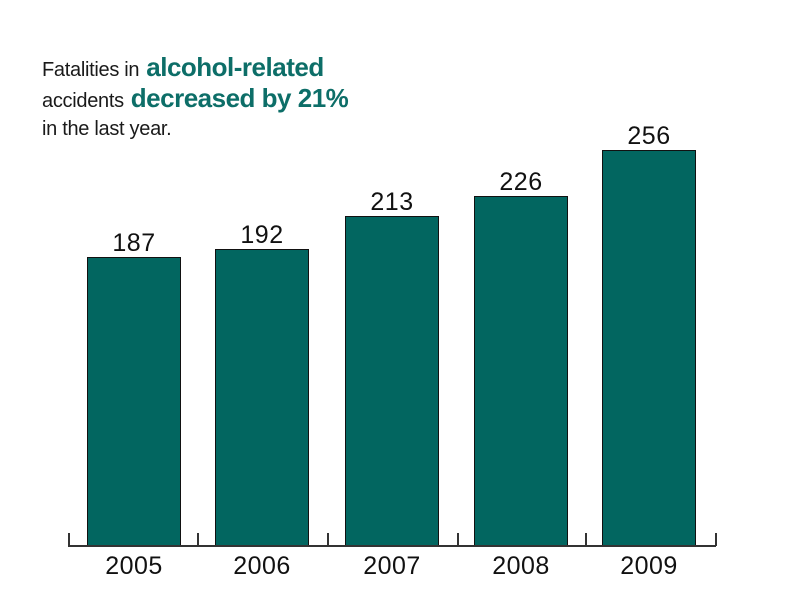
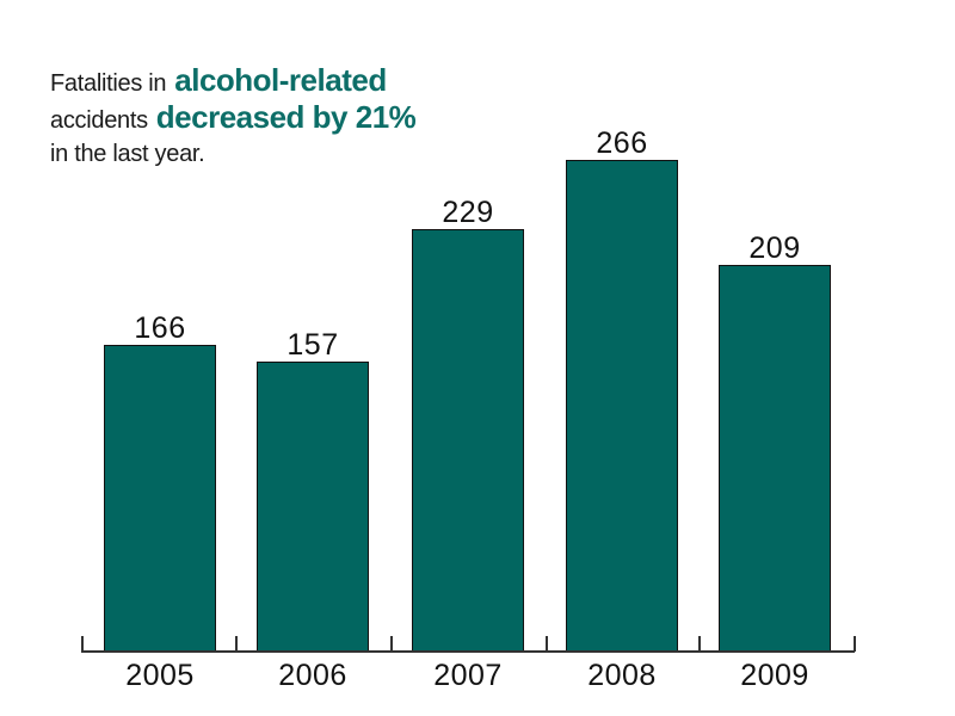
2005: 187 -> 166
2006: 192 -> 157
2007: 213 -> 229
2008: 226 -> 266
2009: 256 -> 209
